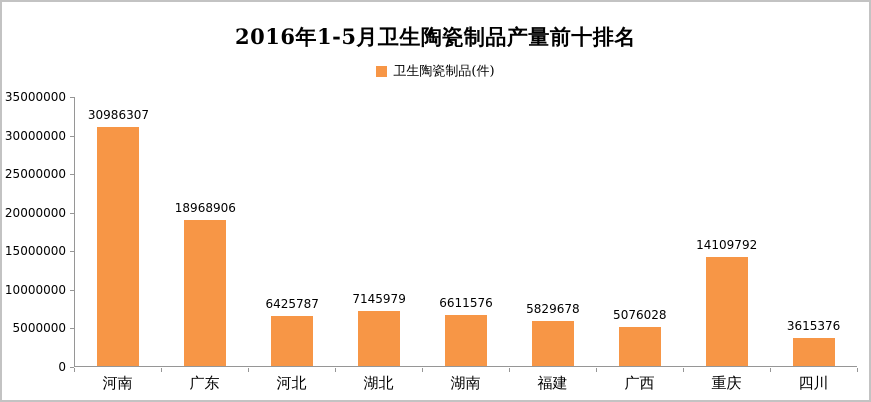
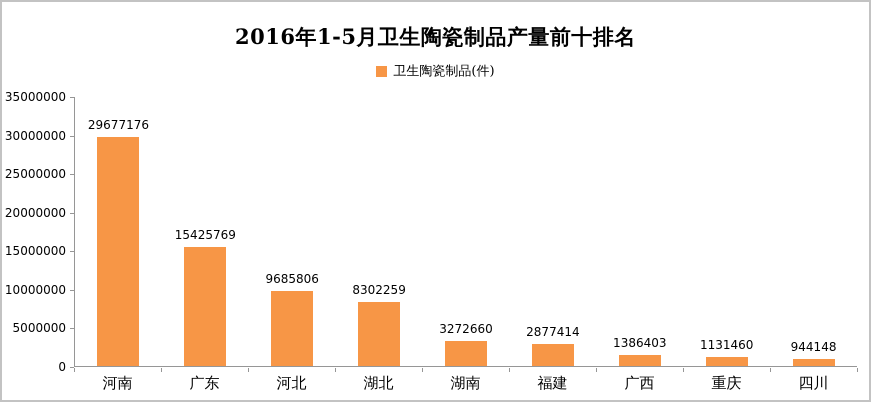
河南: 30986307 -> 29677176
广东: 18968906 -> 15425769
河北: 6425787 -> 9685806
湖北: 7145979 -> 8302259
湖南: 6611576 -> 3272660
福建: 5829678 -> 2877414
广西: 5076028 -> 1386403
重庆: 14109792 -> 1131460
四川: 3615376 -> 944148
